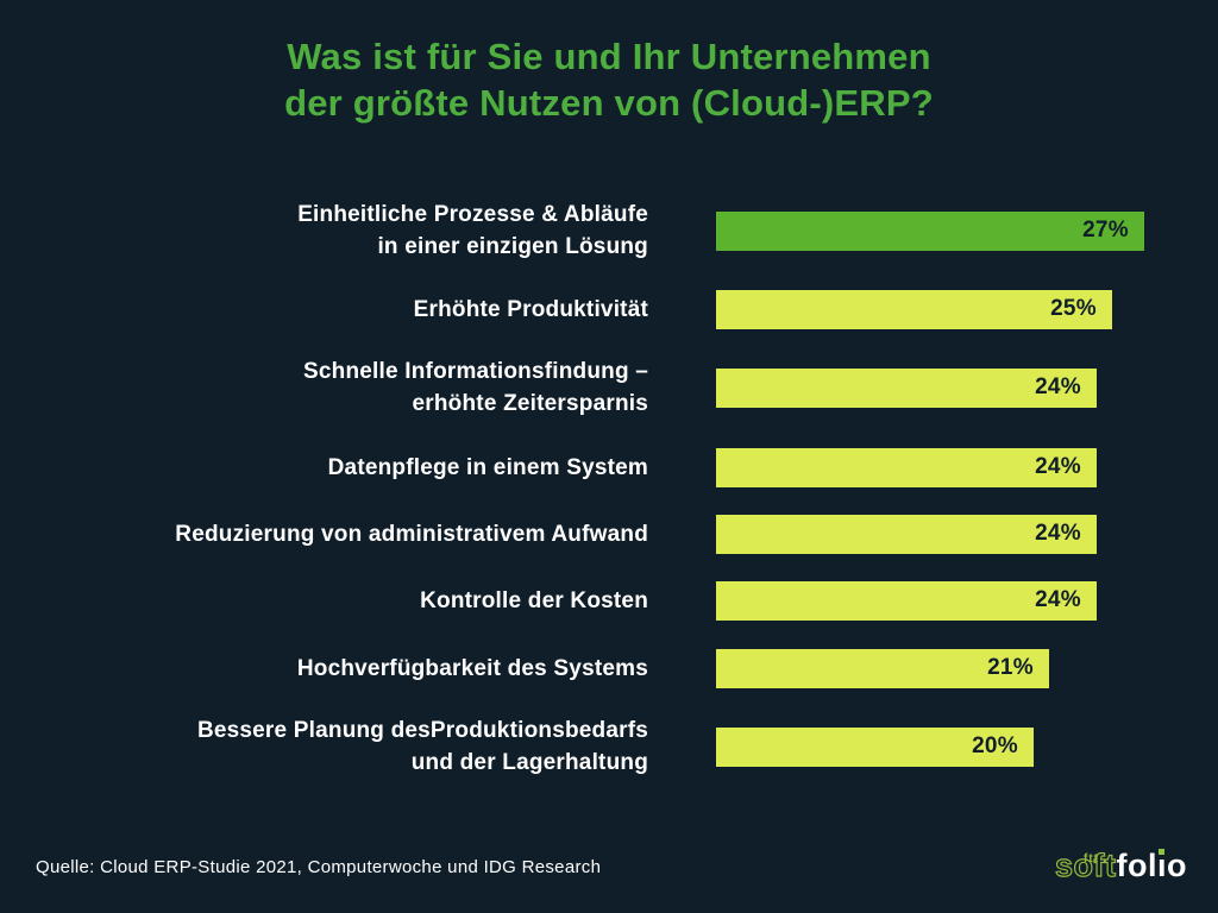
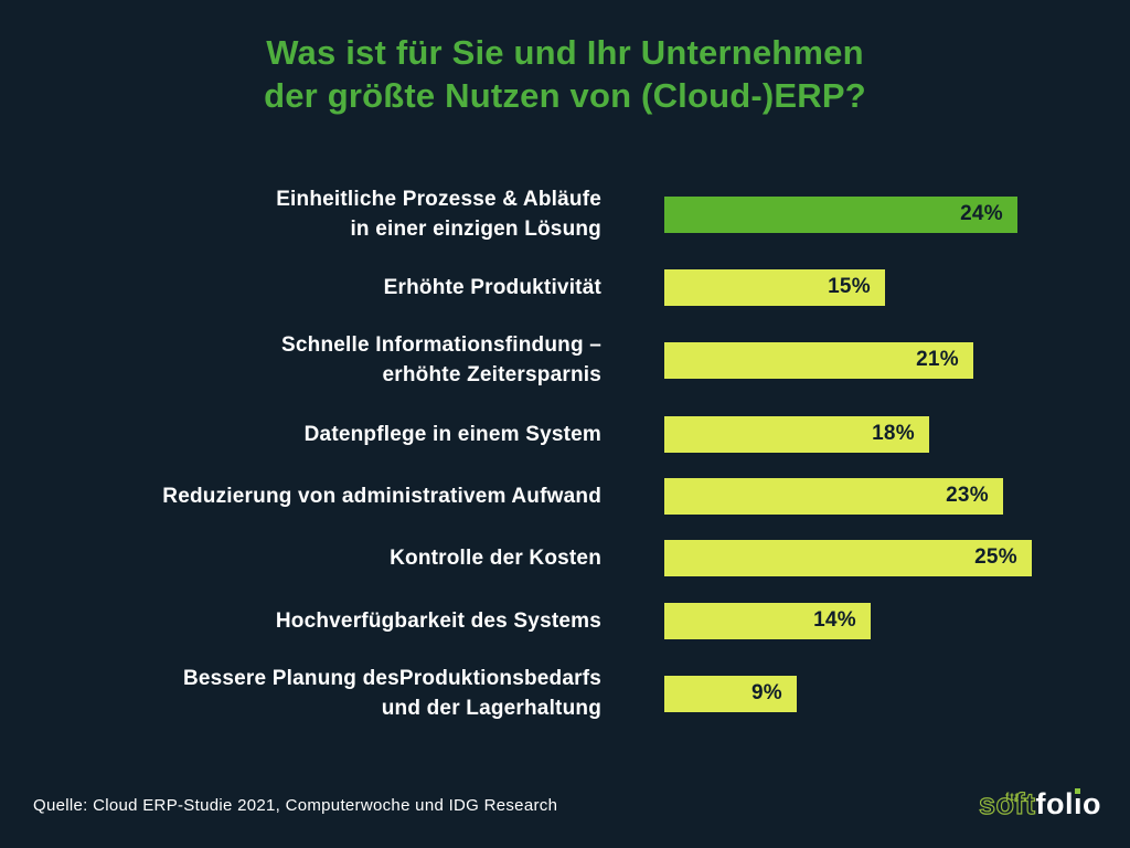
Einheitliche Prozesse & Abläufe in einer einzigen Lösung: 27% -> 24%
Erhöhte Produktivität: 25% -> 15%
Schnelle Informationsfindung – erhöhte Zeitersparnis: 24% -> 21%
Datenpflege in einem System: 24% -> 18%
Reduzierung von administrativem Aufwand: 24% -> 23%
Kontrolle der Kosten: 24% -> 25%
Hochverfügbarkeit des Systems: 21% -> 14%
Bessere Planung desProduktionsbedarfs und der Lagerhaltung: 20% -> 9%
